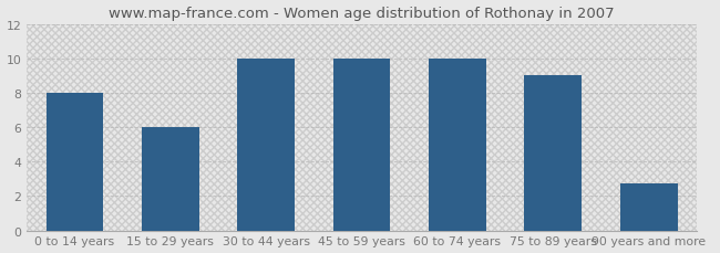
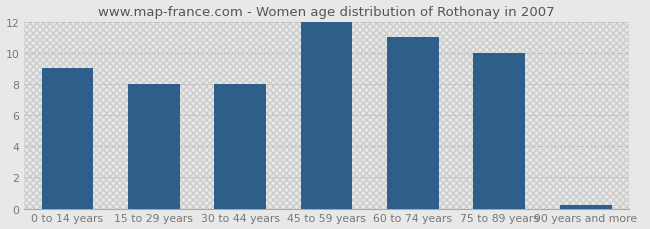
0 to 14 years: 8.0 -> 9.0
15 to 29 years: 6.0 -> 8.0
30 to 44 years: 10.0 -> 8.0
45 to 59 years: 10.0 -> 12.0
60 to 74 years: 10.0 -> 11.0
75 to 89 years: 9.0 -> 10.0
90 years and more: 2.7 -> 0.2
